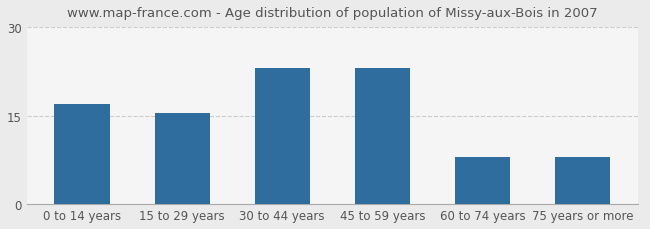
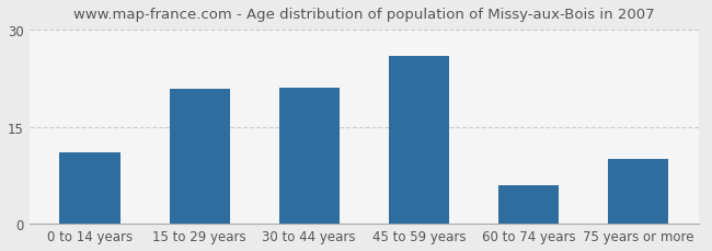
0 to 14 years: 17.0 -> 11.0
15 to 29 years: 15.5 -> 20.8
30 to 44 years: 23.0 -> 21.0
45 to 59 years: 23.0 -> 26.0
60 to 74 years: 8.0 -> 6.0
75 years or more: 8.0 -> 10.0
